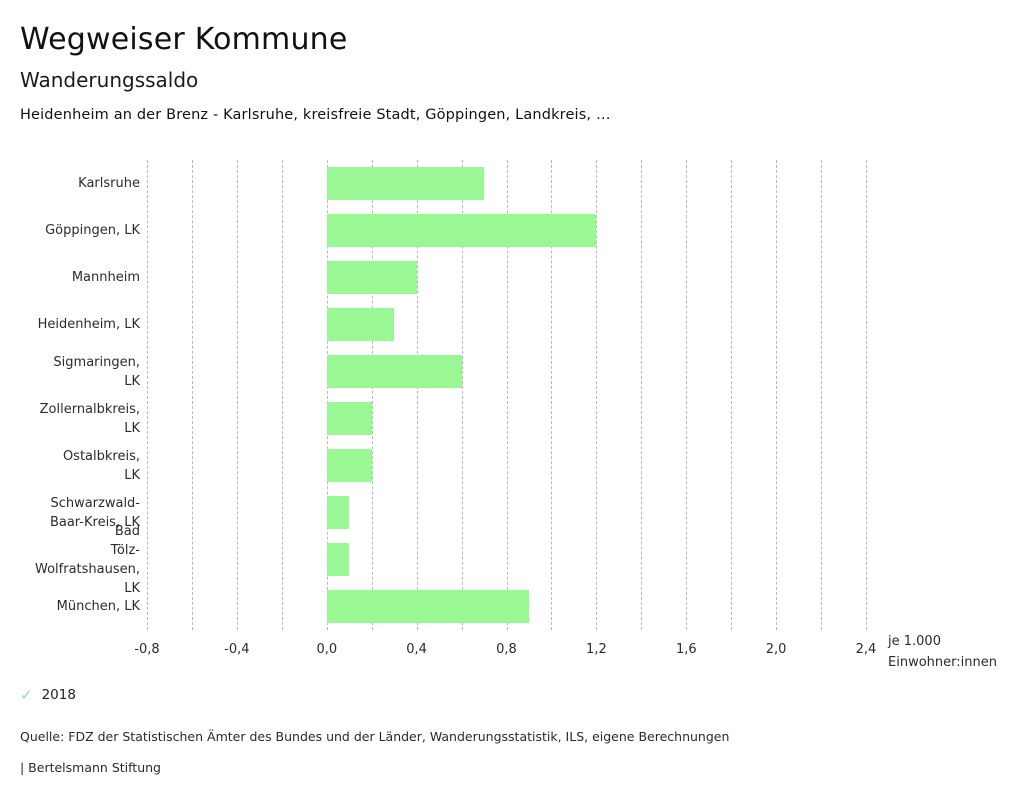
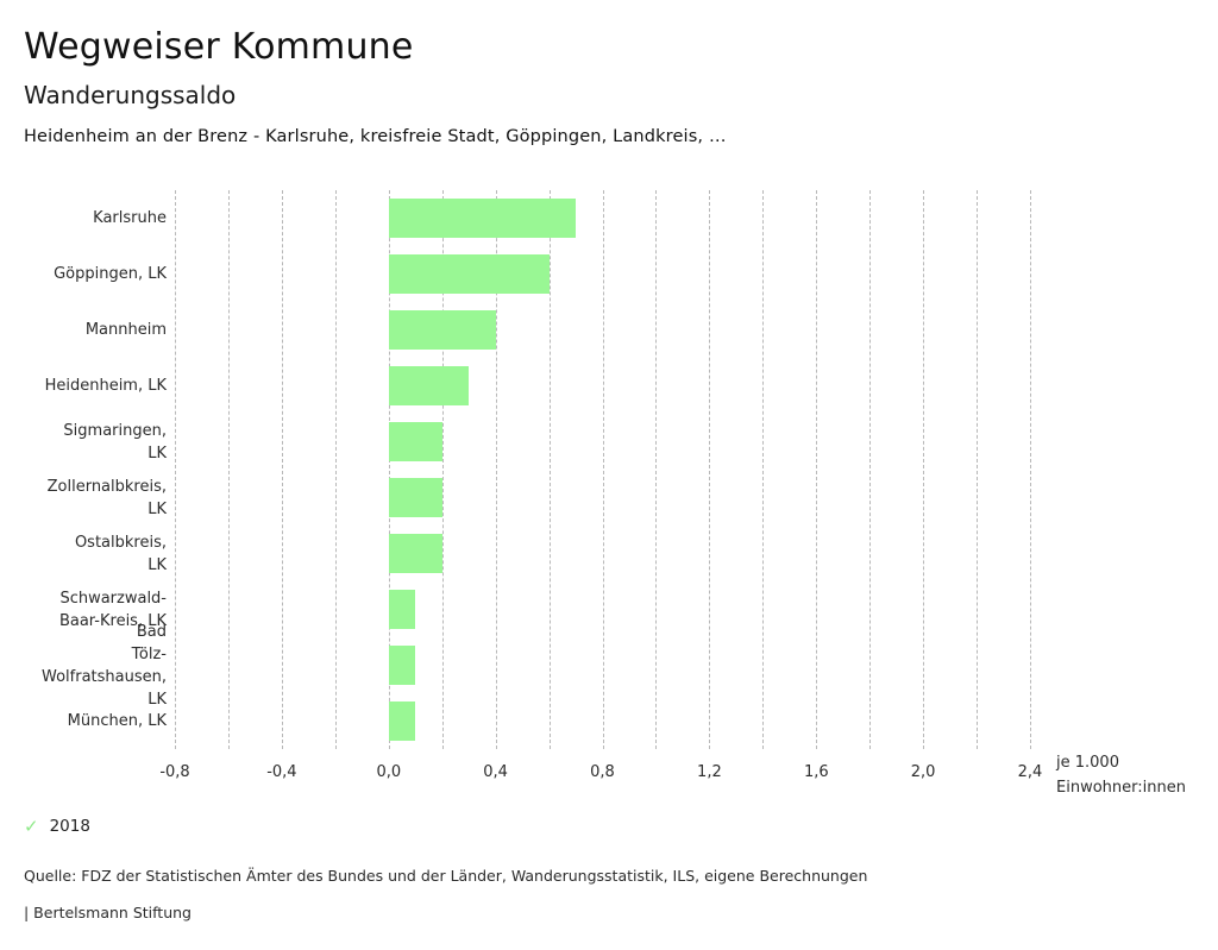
Göppingen, LK: 1,2 -> 0,6
Sigmaringen, LK: 0,6 -> 0,2
München, LK: 0,9 -> 0,1
